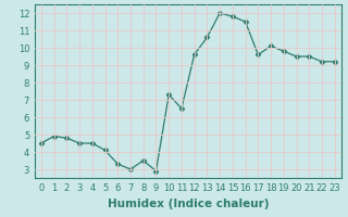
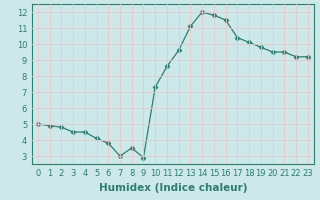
0: 4.5 -> 5.0
6: 3.3 -> 3.8
11: 6.5 -> 8.6
13: 10.6 -> 11.1
17: 9.6 -> 10.4
